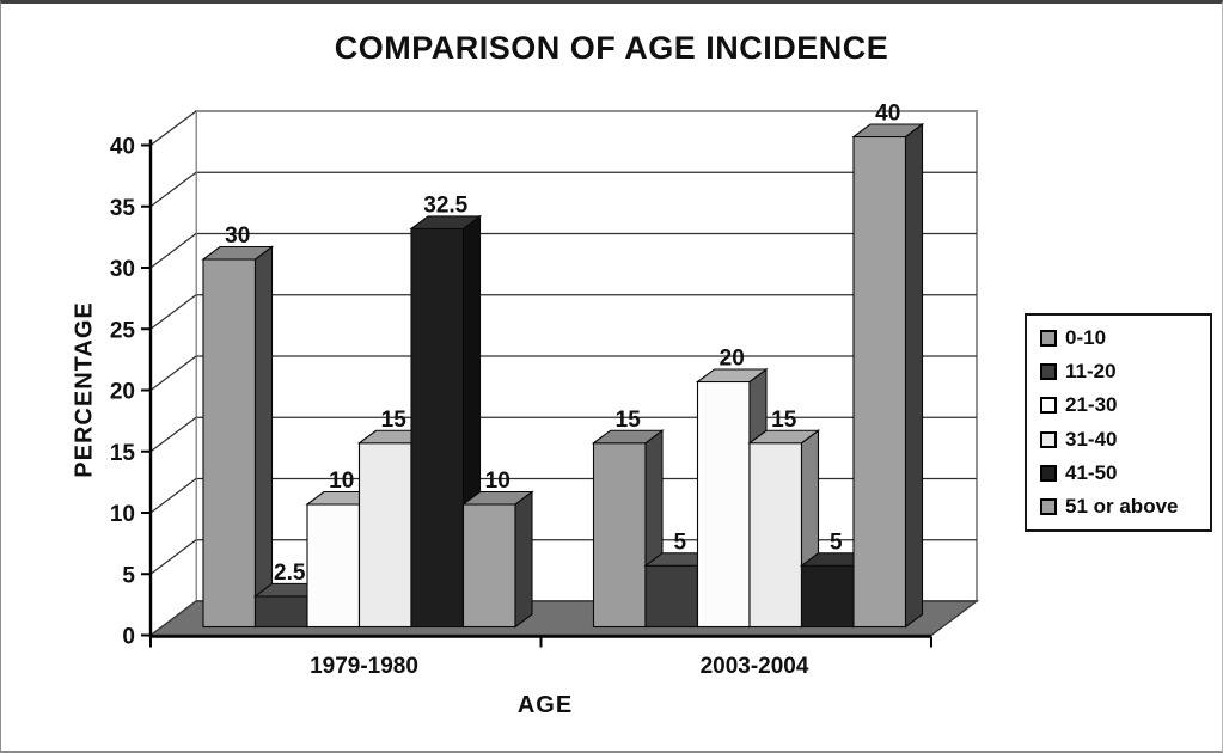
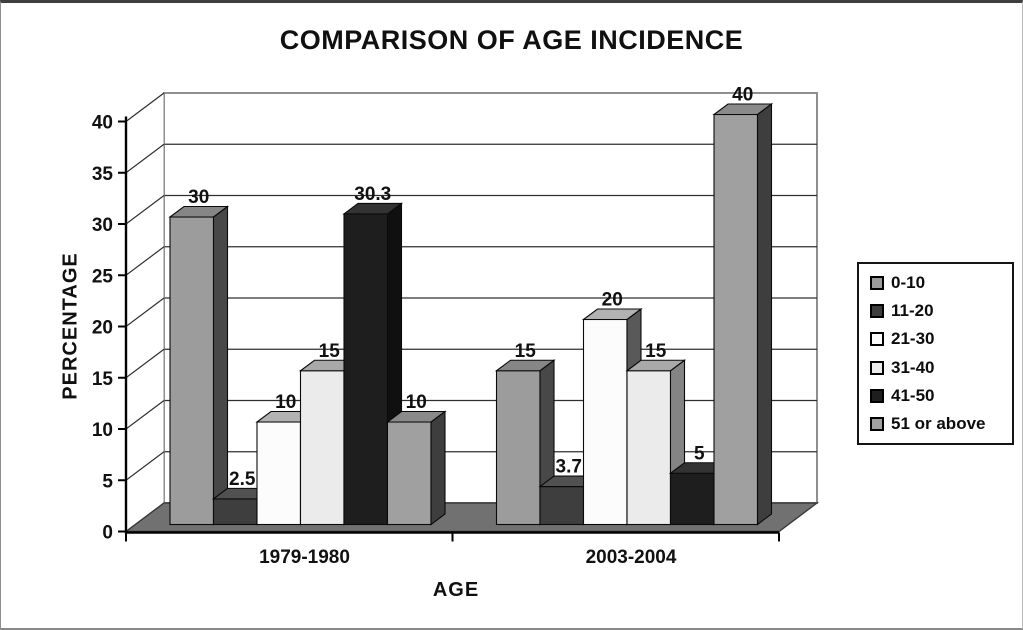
41-50/1979-1980: 32.5 -> 30.3
11-20/2003-2004: 5 -> 3.7
